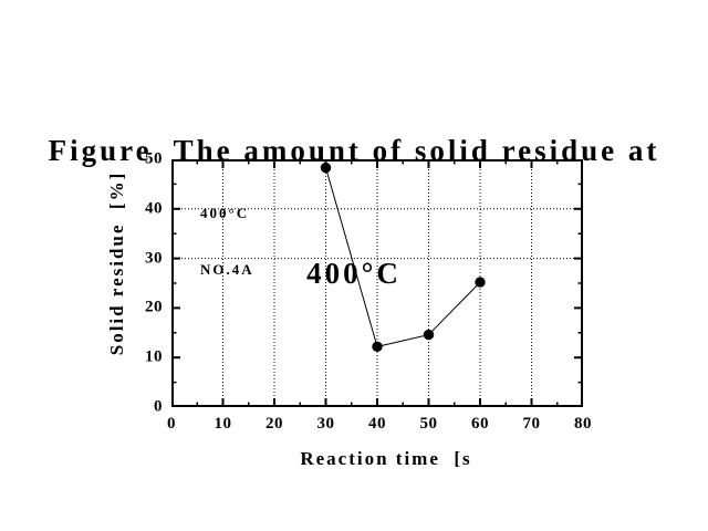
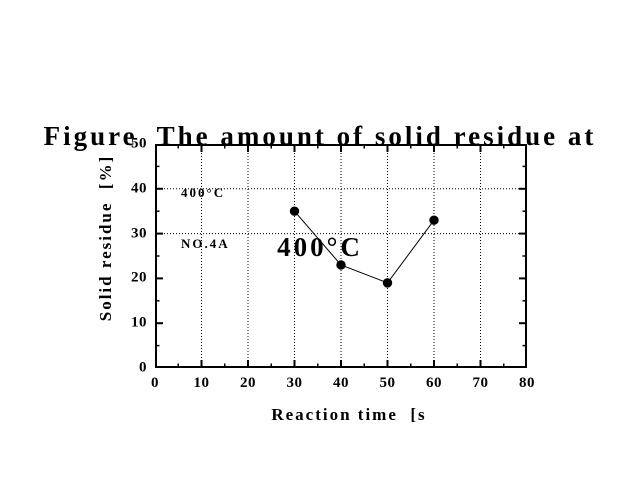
30: 48 -> 35
40: 12 -> 23
50: 15 -> 19
60: 25 -> 33
